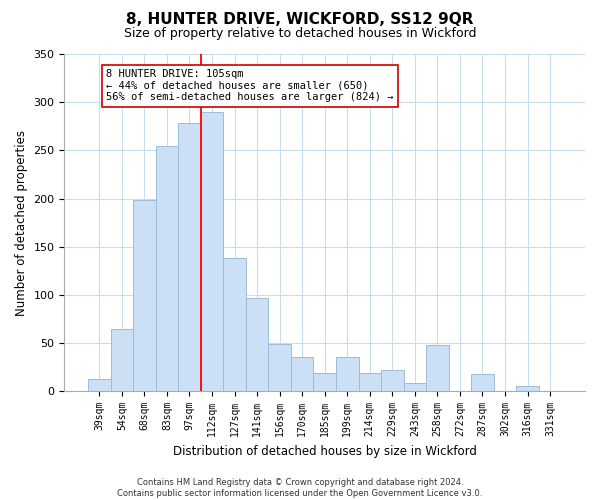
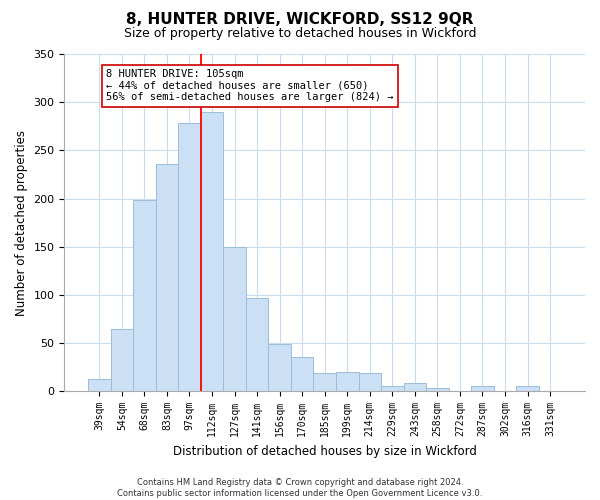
83sqm: 254 -> 236
127sqm: 138 -> 150
199sqm: 36 -> 20
229sqm: 22 -> 5
258sqm: 48 -> 3
287sqm: 18 -> 5
